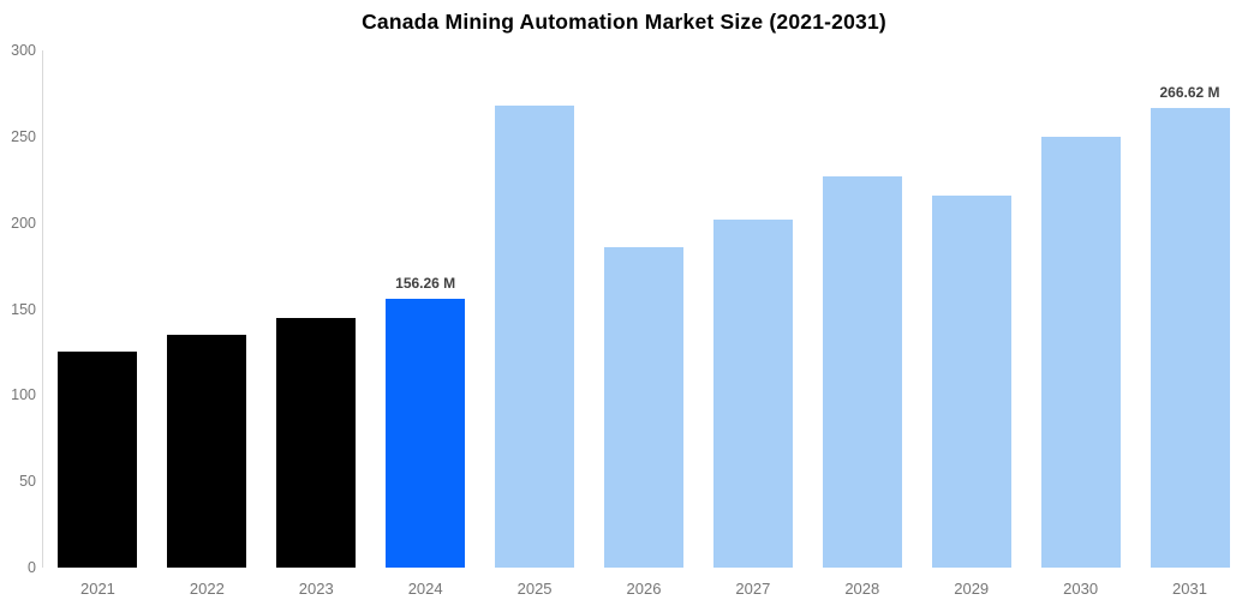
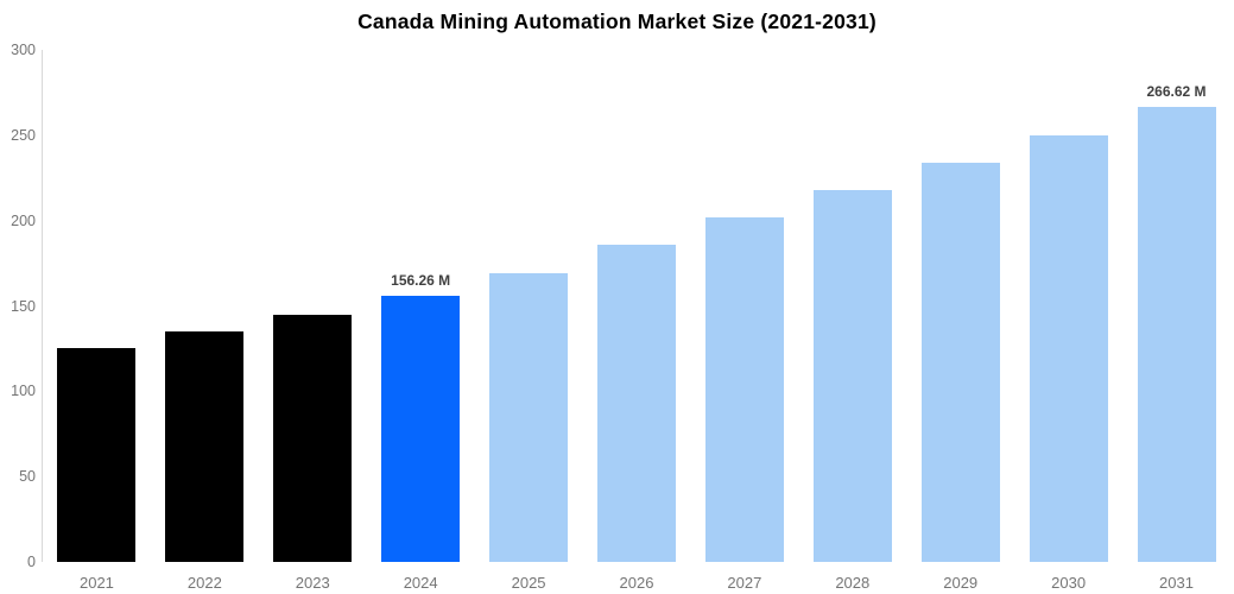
2025: 268 -> 169
2028: 227 -> 218
2029: 216 -> 234
